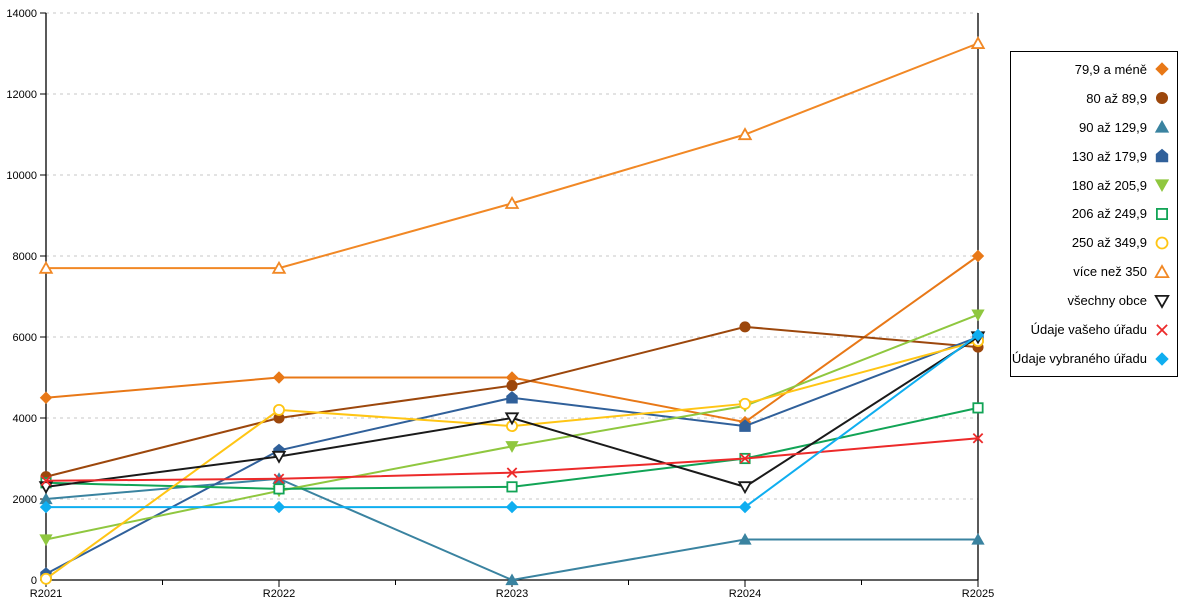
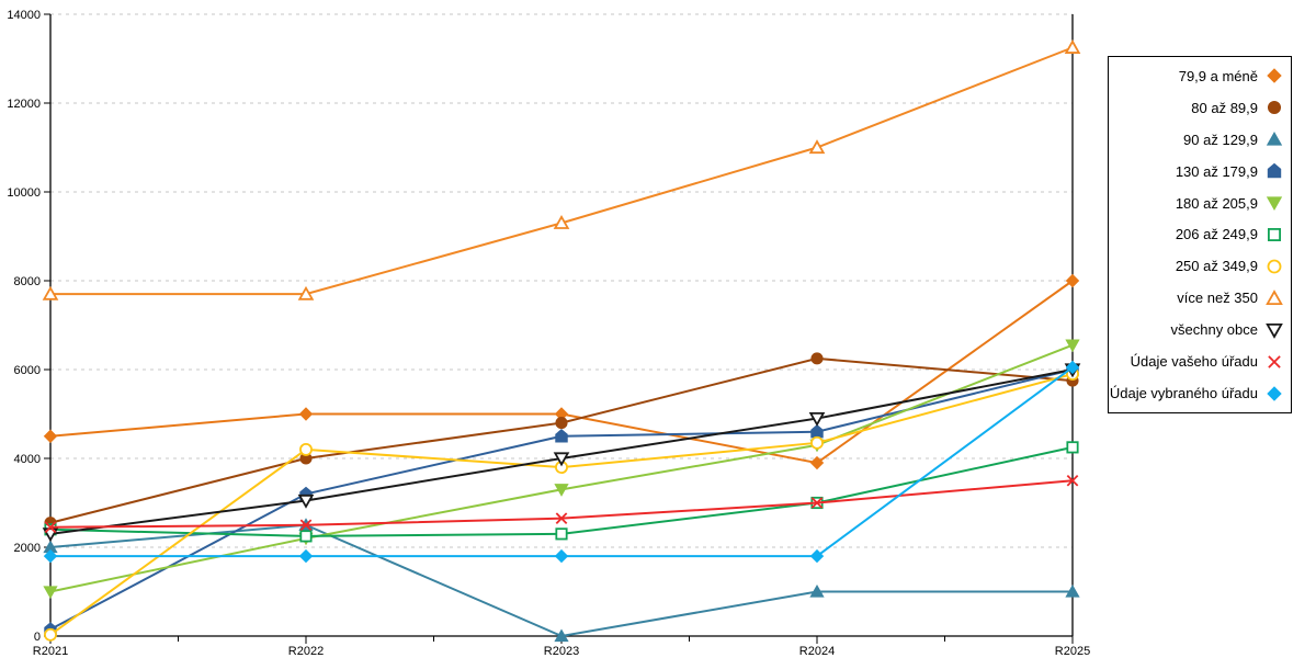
130 až 179,9/R2024: 3800 -> 4600
všechny obce/R2024: 2300 -> 4900
